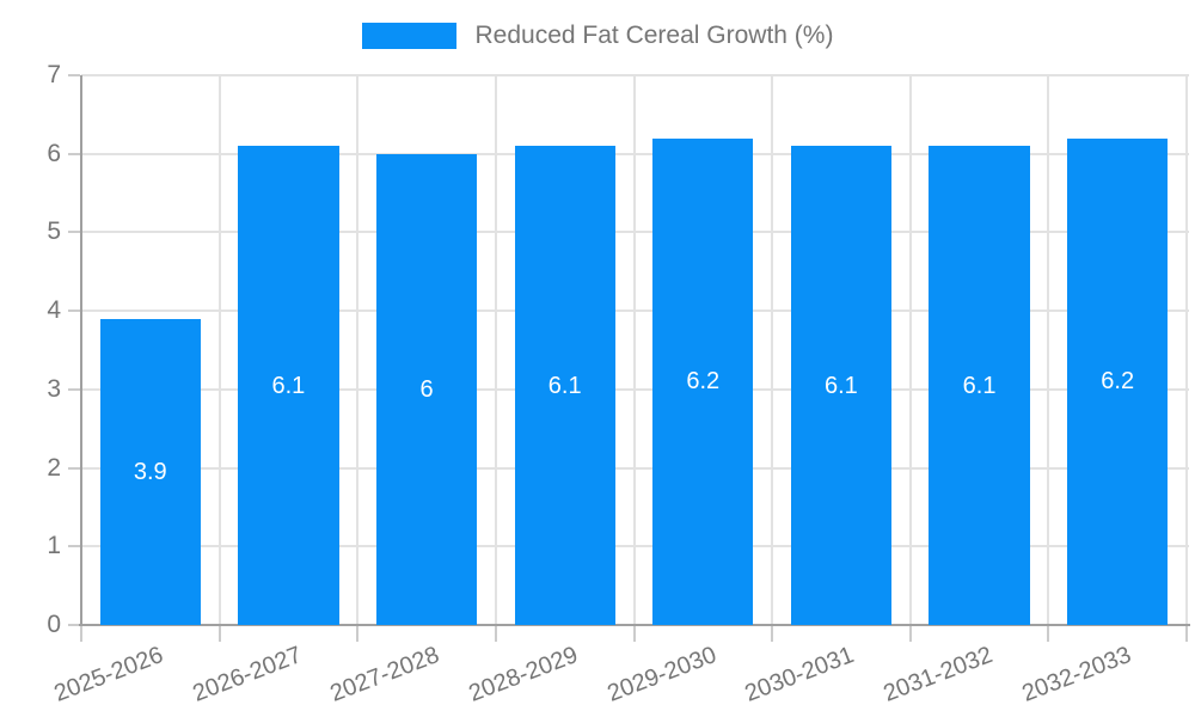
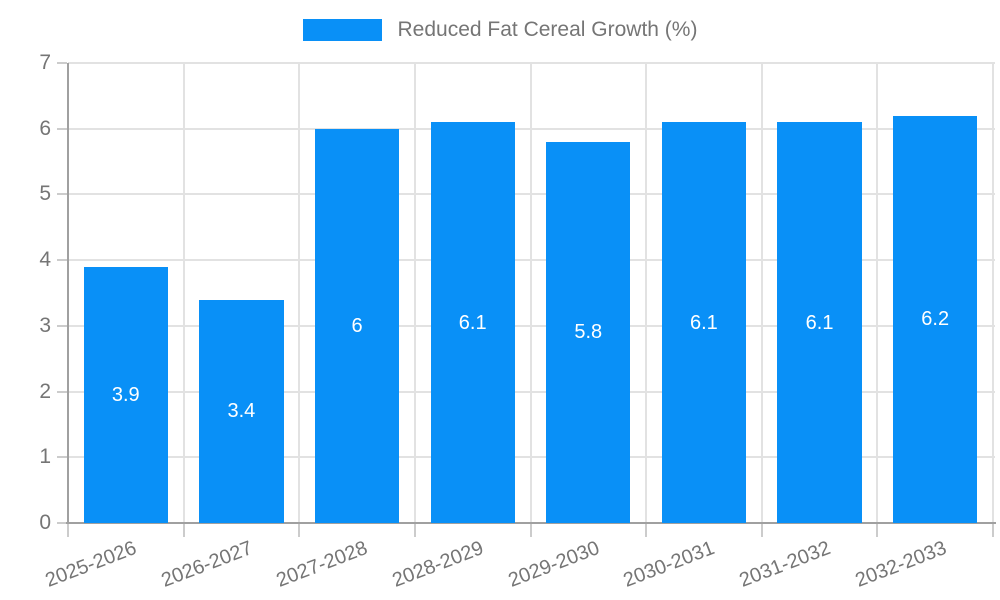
2026-2027: 6.1 -> 3.4
2029-2030: 6.2 -> 5.8
